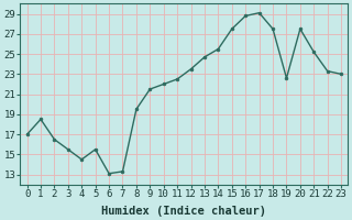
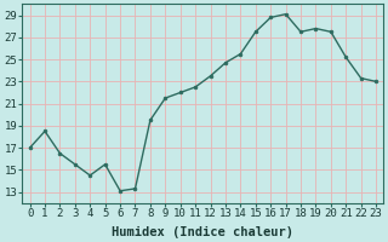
19: 22.6 -> 27.8
